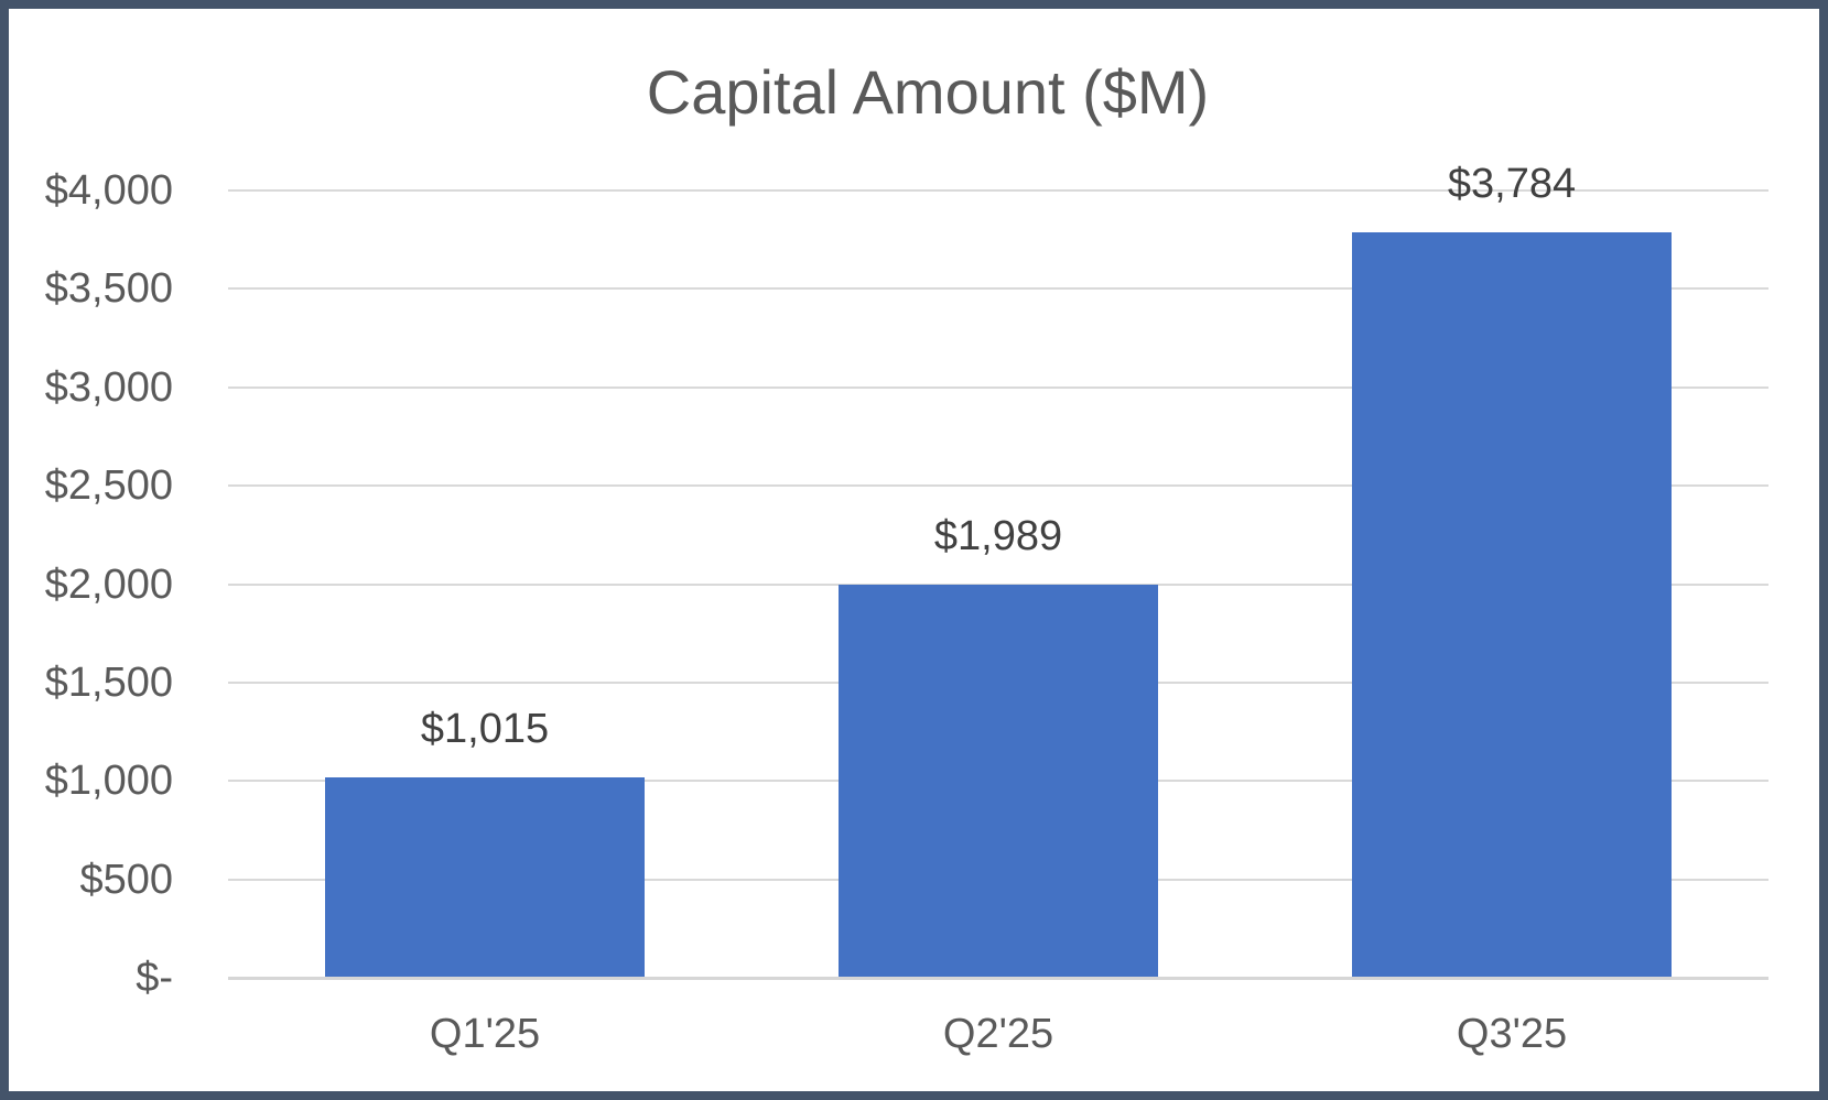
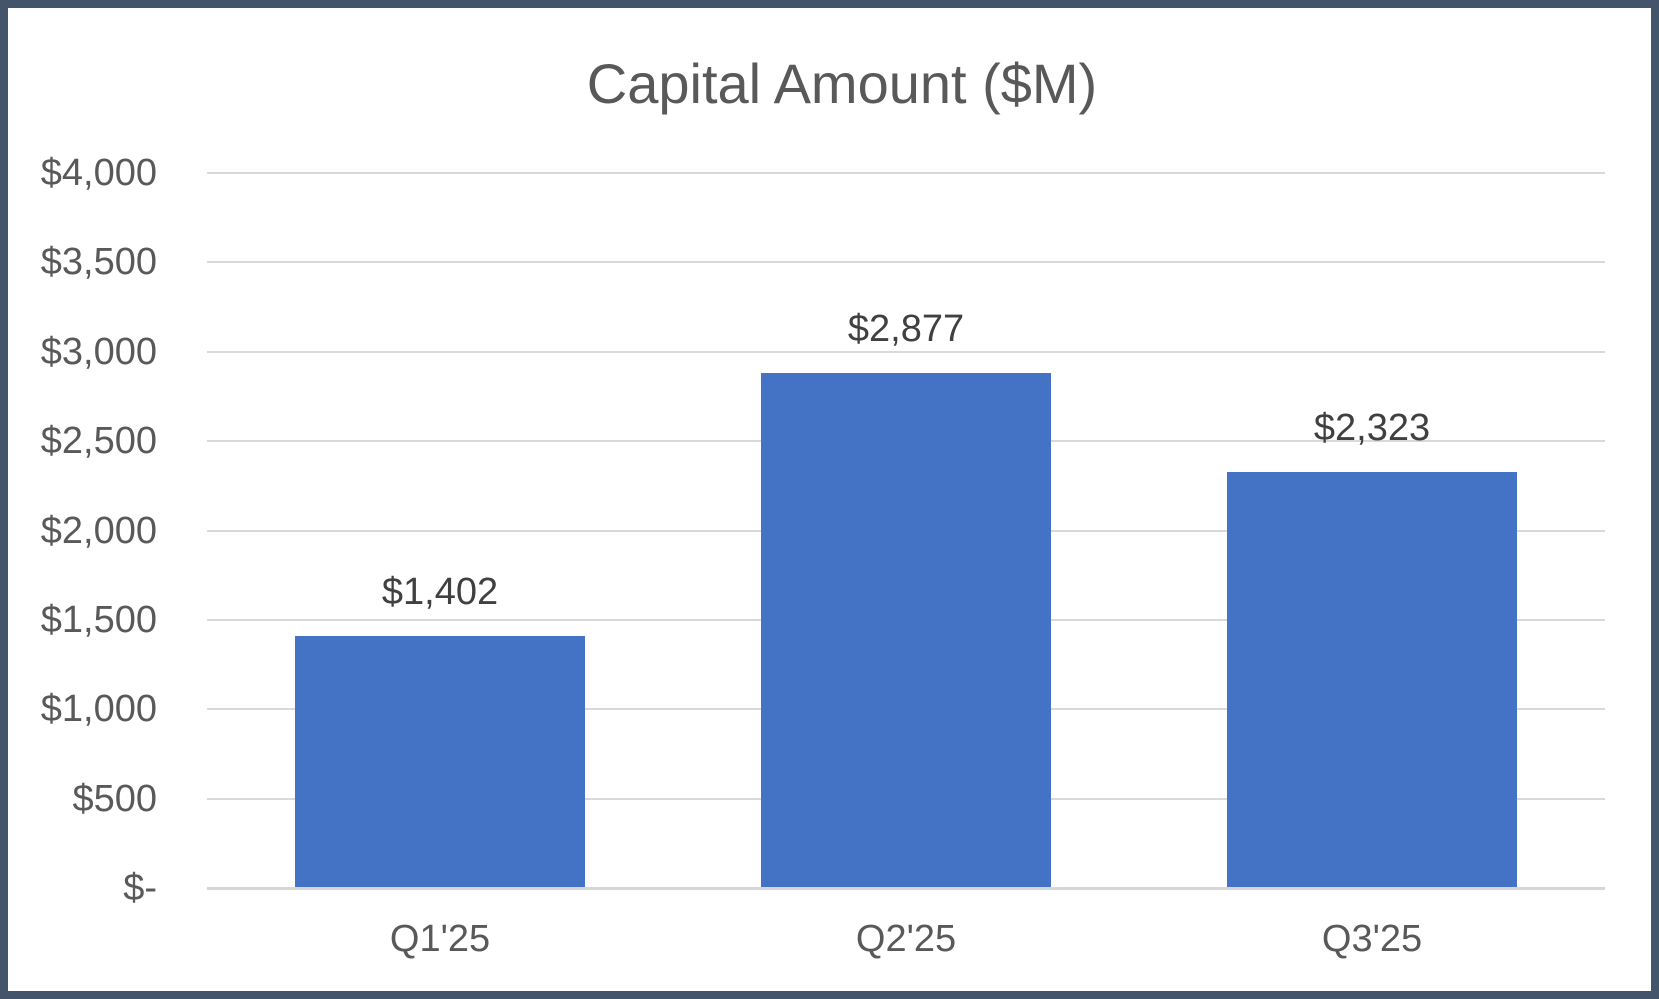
Q1'25: $1,015 -> $1,402
Q2'25: $1,989 -> $2,877
Q3'25: $3,784 -> $2,323
